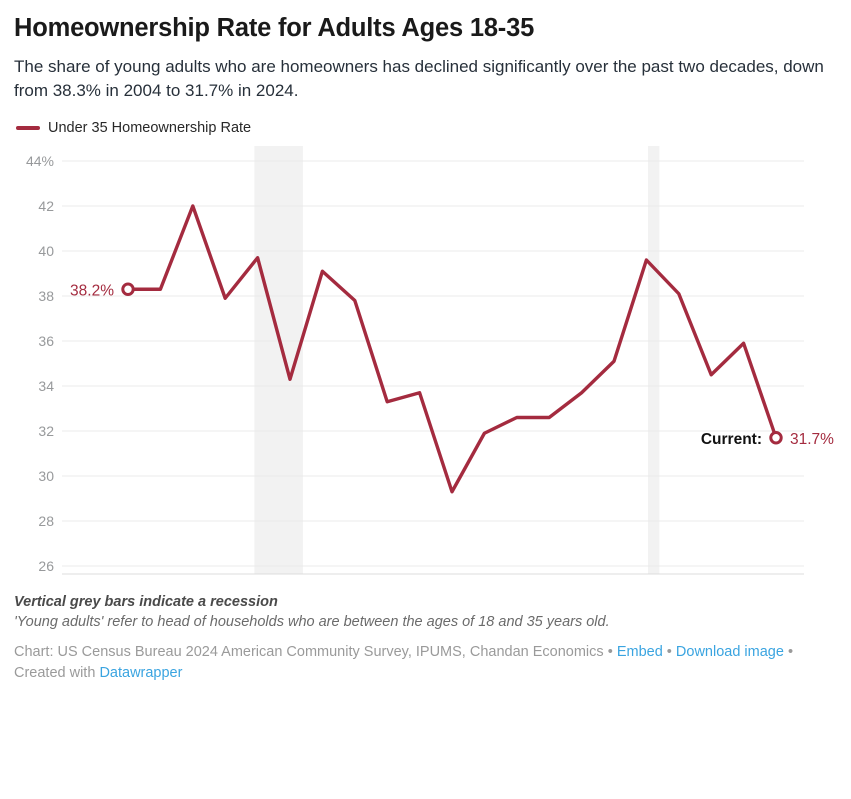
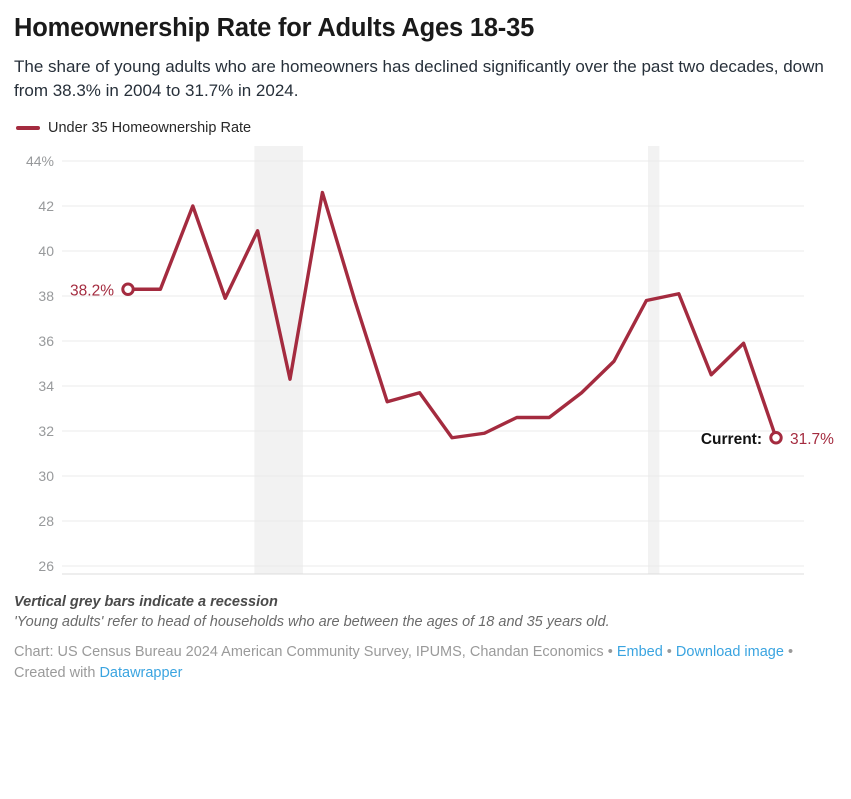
2008: 39.7% -> 40.9%
2010: 39.1% -> 42.6%
2014: 29.3% -> 31.7%
2020: 39.6% -> 37.8%
